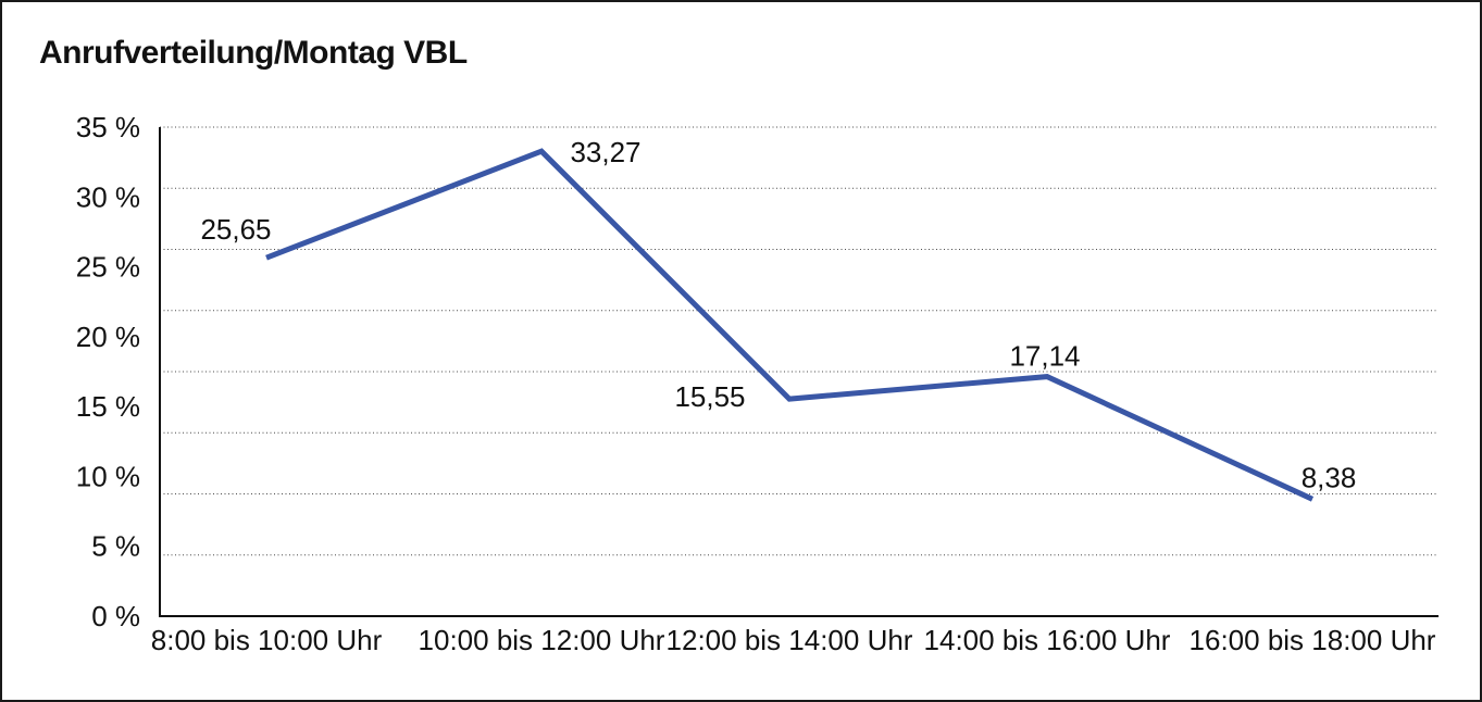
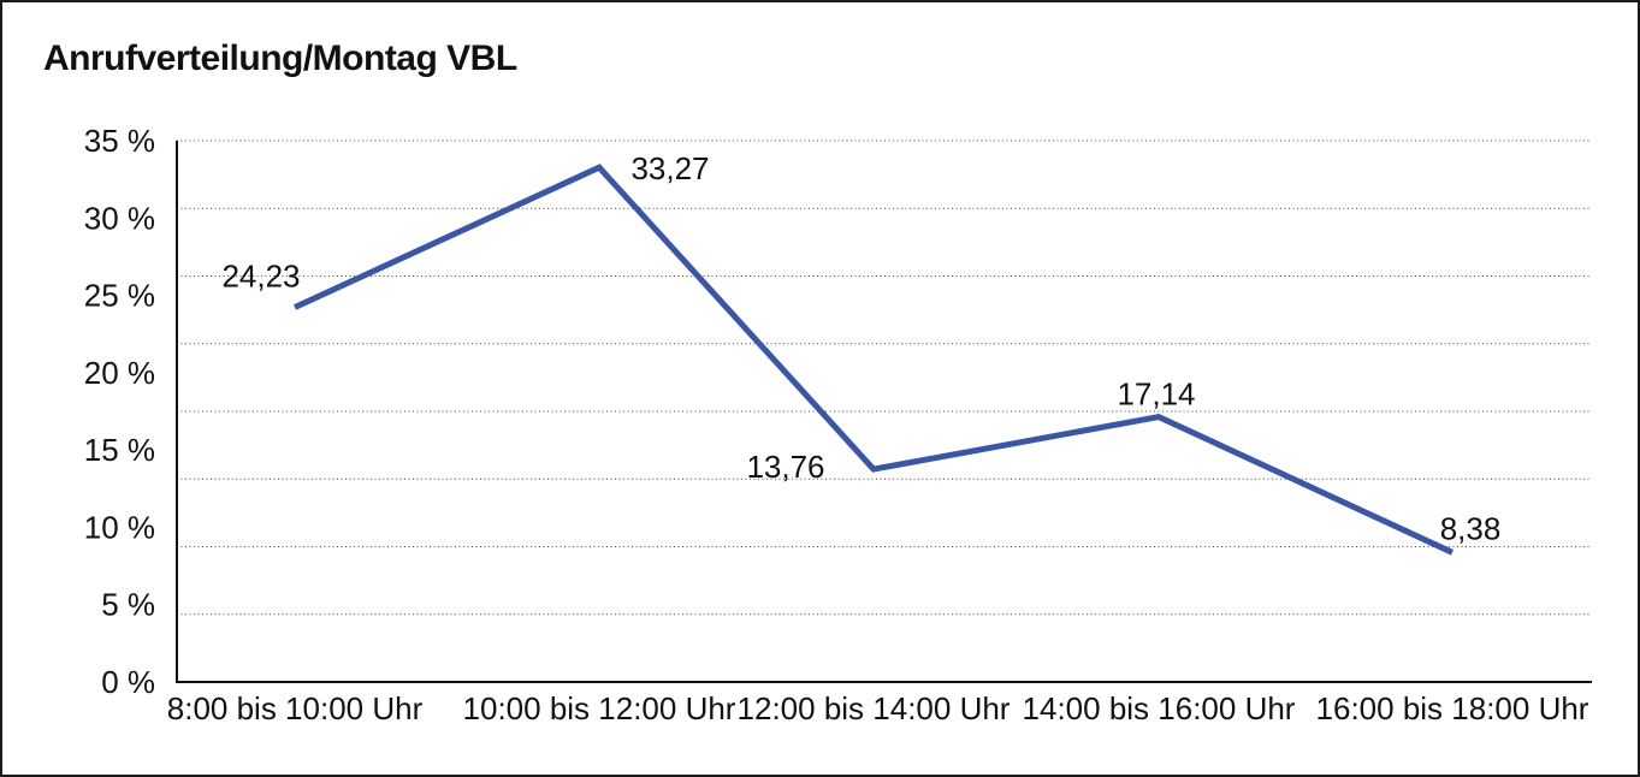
8:00 bis 10:00 Uhr: 25,65 -> 24,23
12:00 bis 14:00 Uhr: 15,55 -> 13,76
